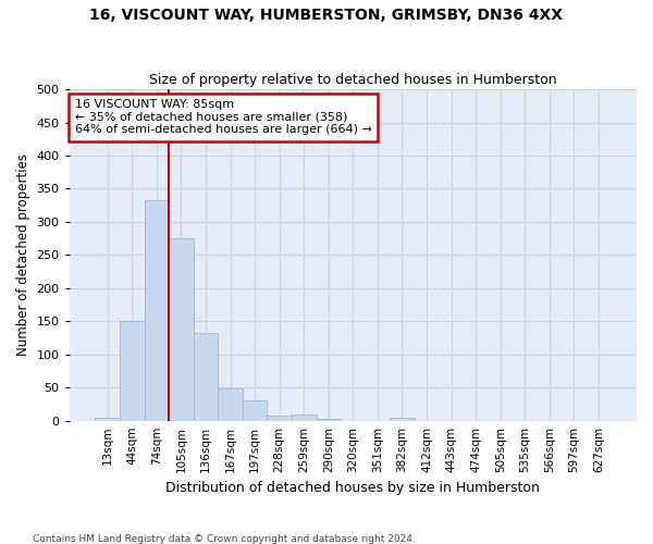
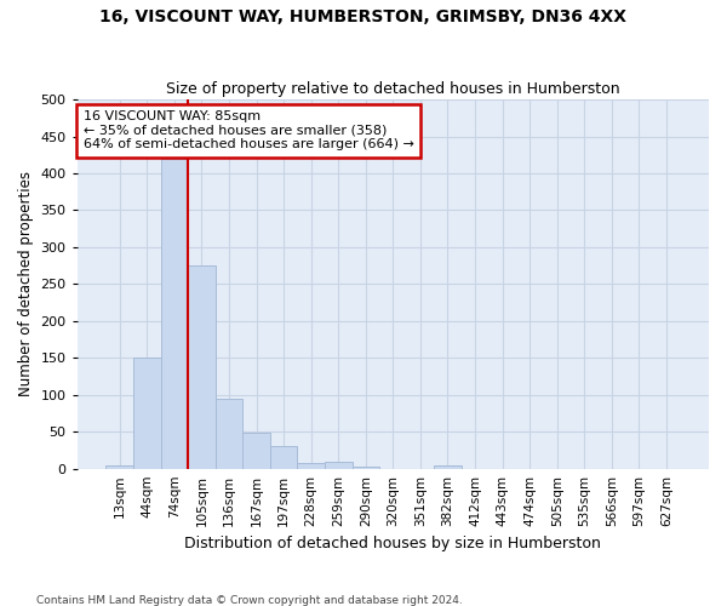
74sqm: 332 -> 420
136sqm: 132 -> 95
